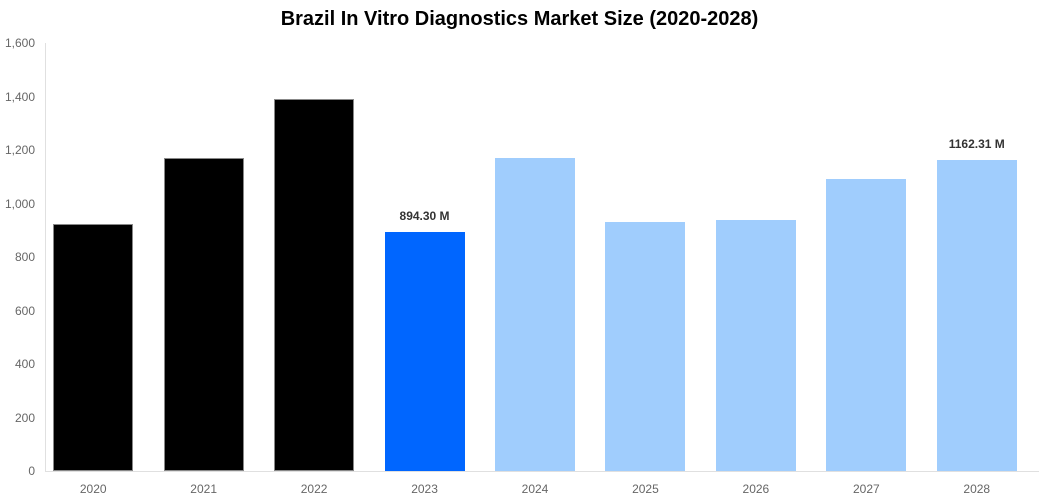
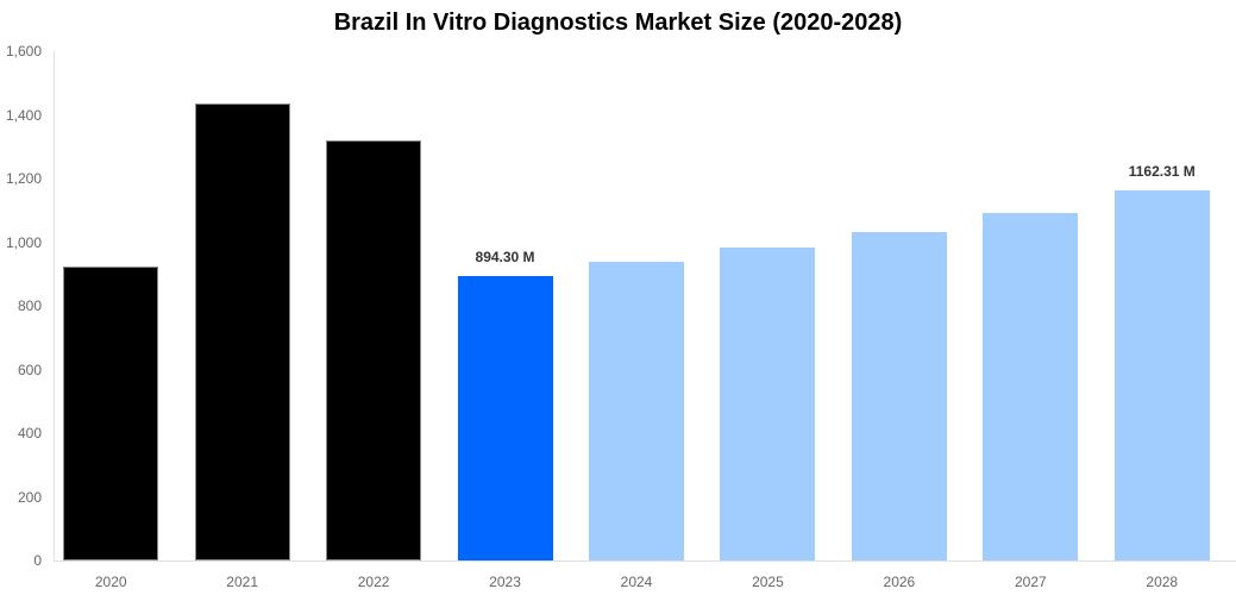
2021: 1170 -> 1440
2022: 1390 -> 1320
2024: 1170 -> 940
2025: 930 -> 980
2026: 940 -> 1030
